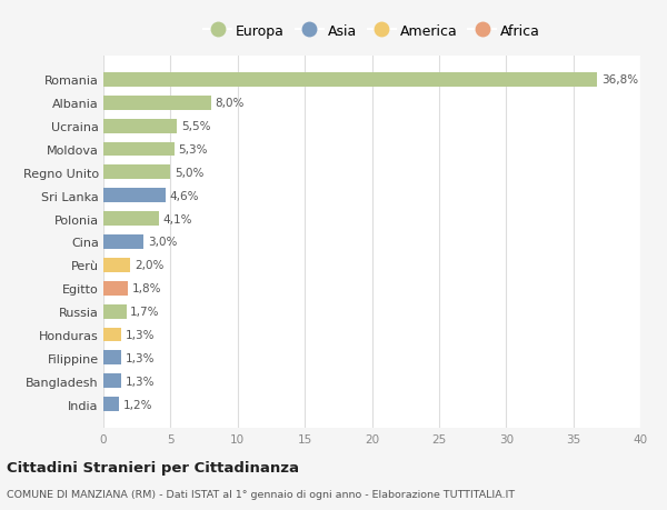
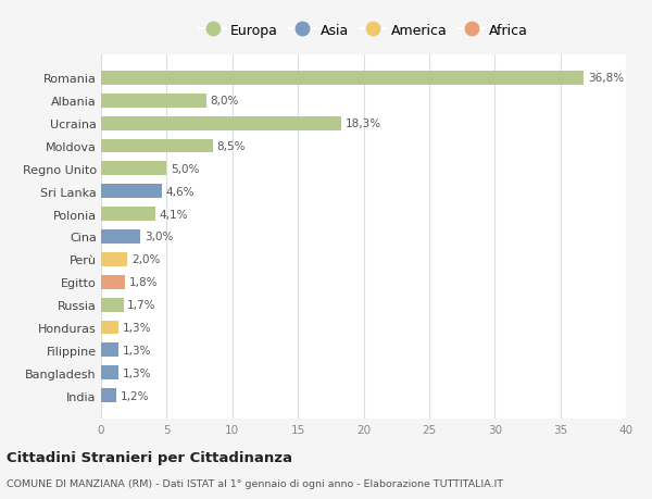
Ucraina: 5,5% -> 18,3%
Moldova: 5,3% -> 8,5%
